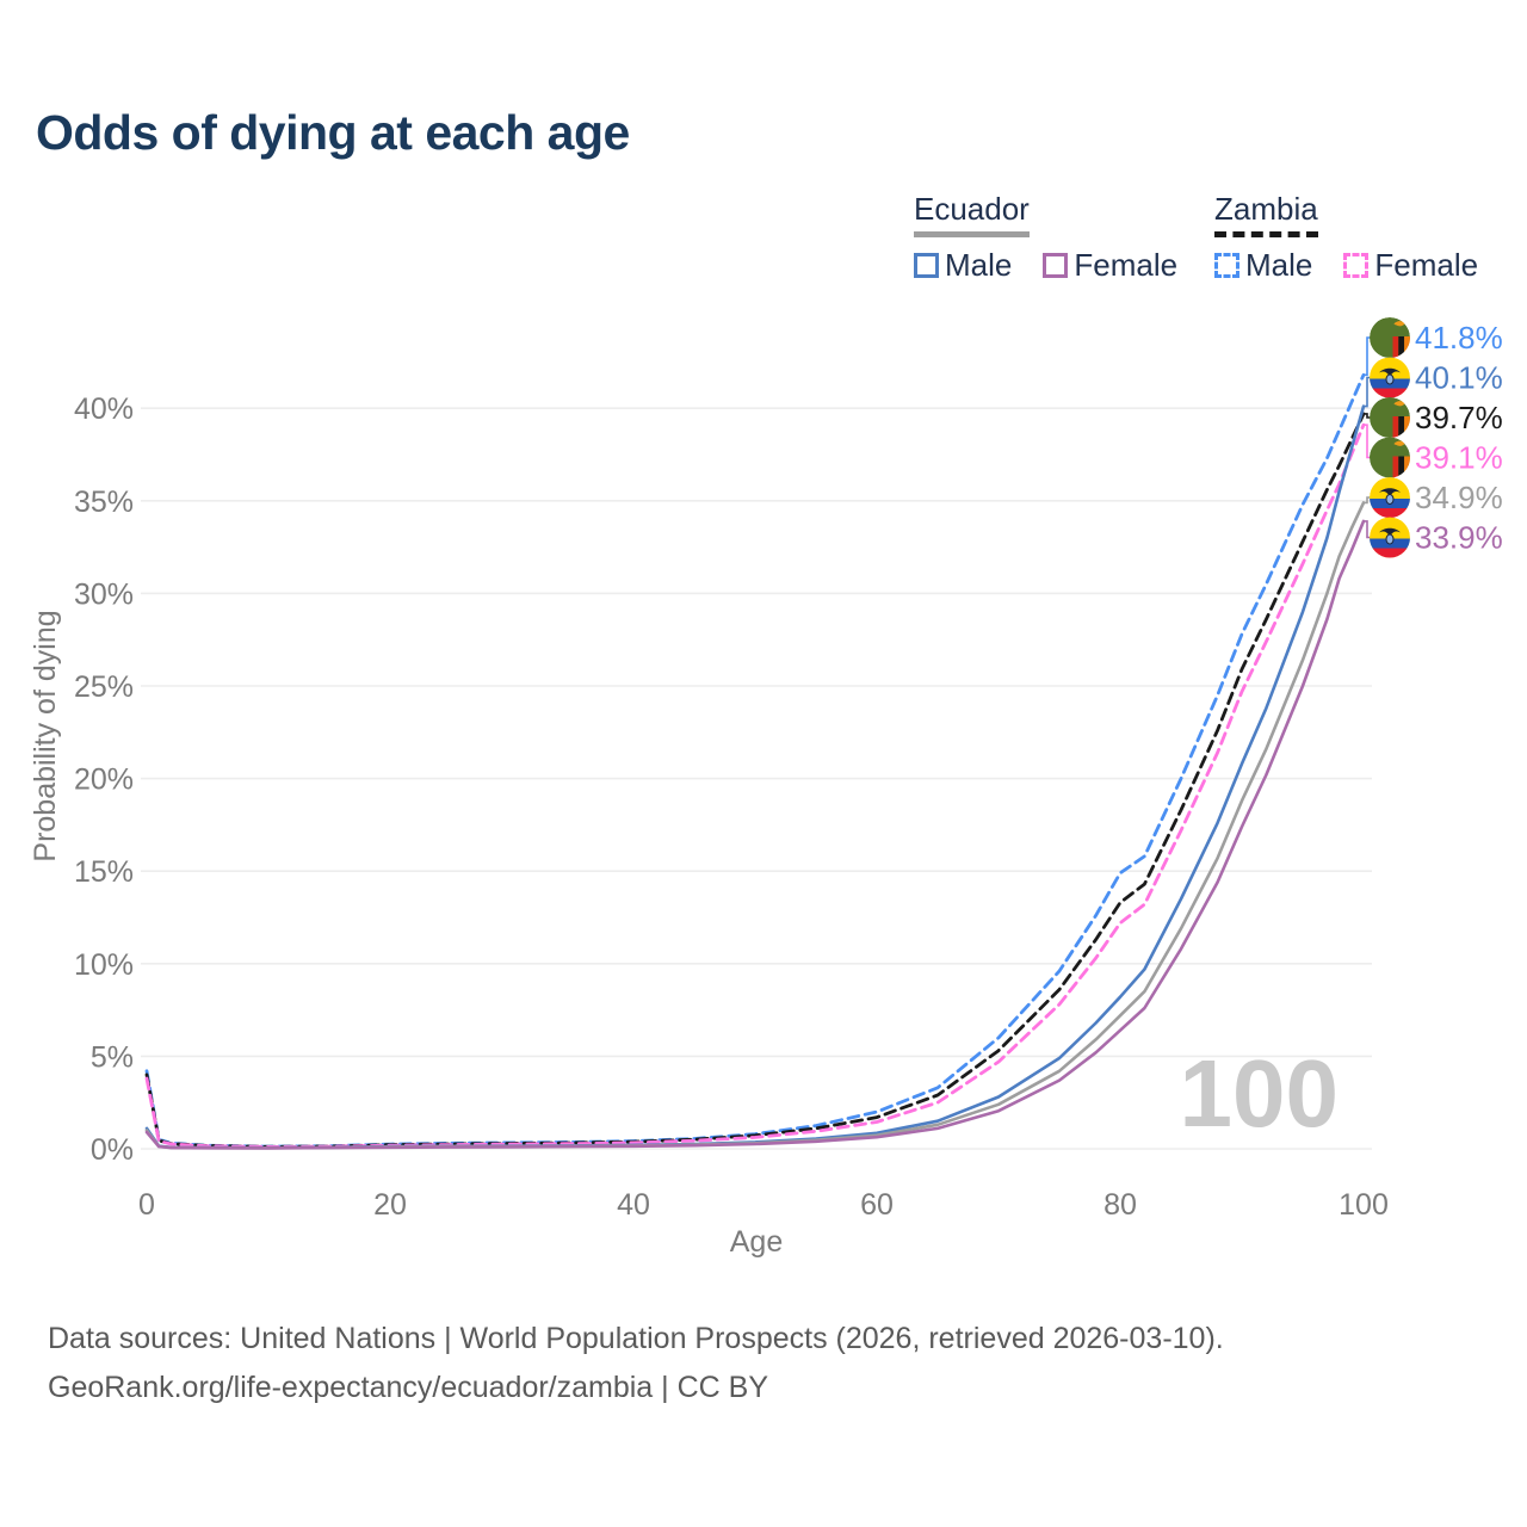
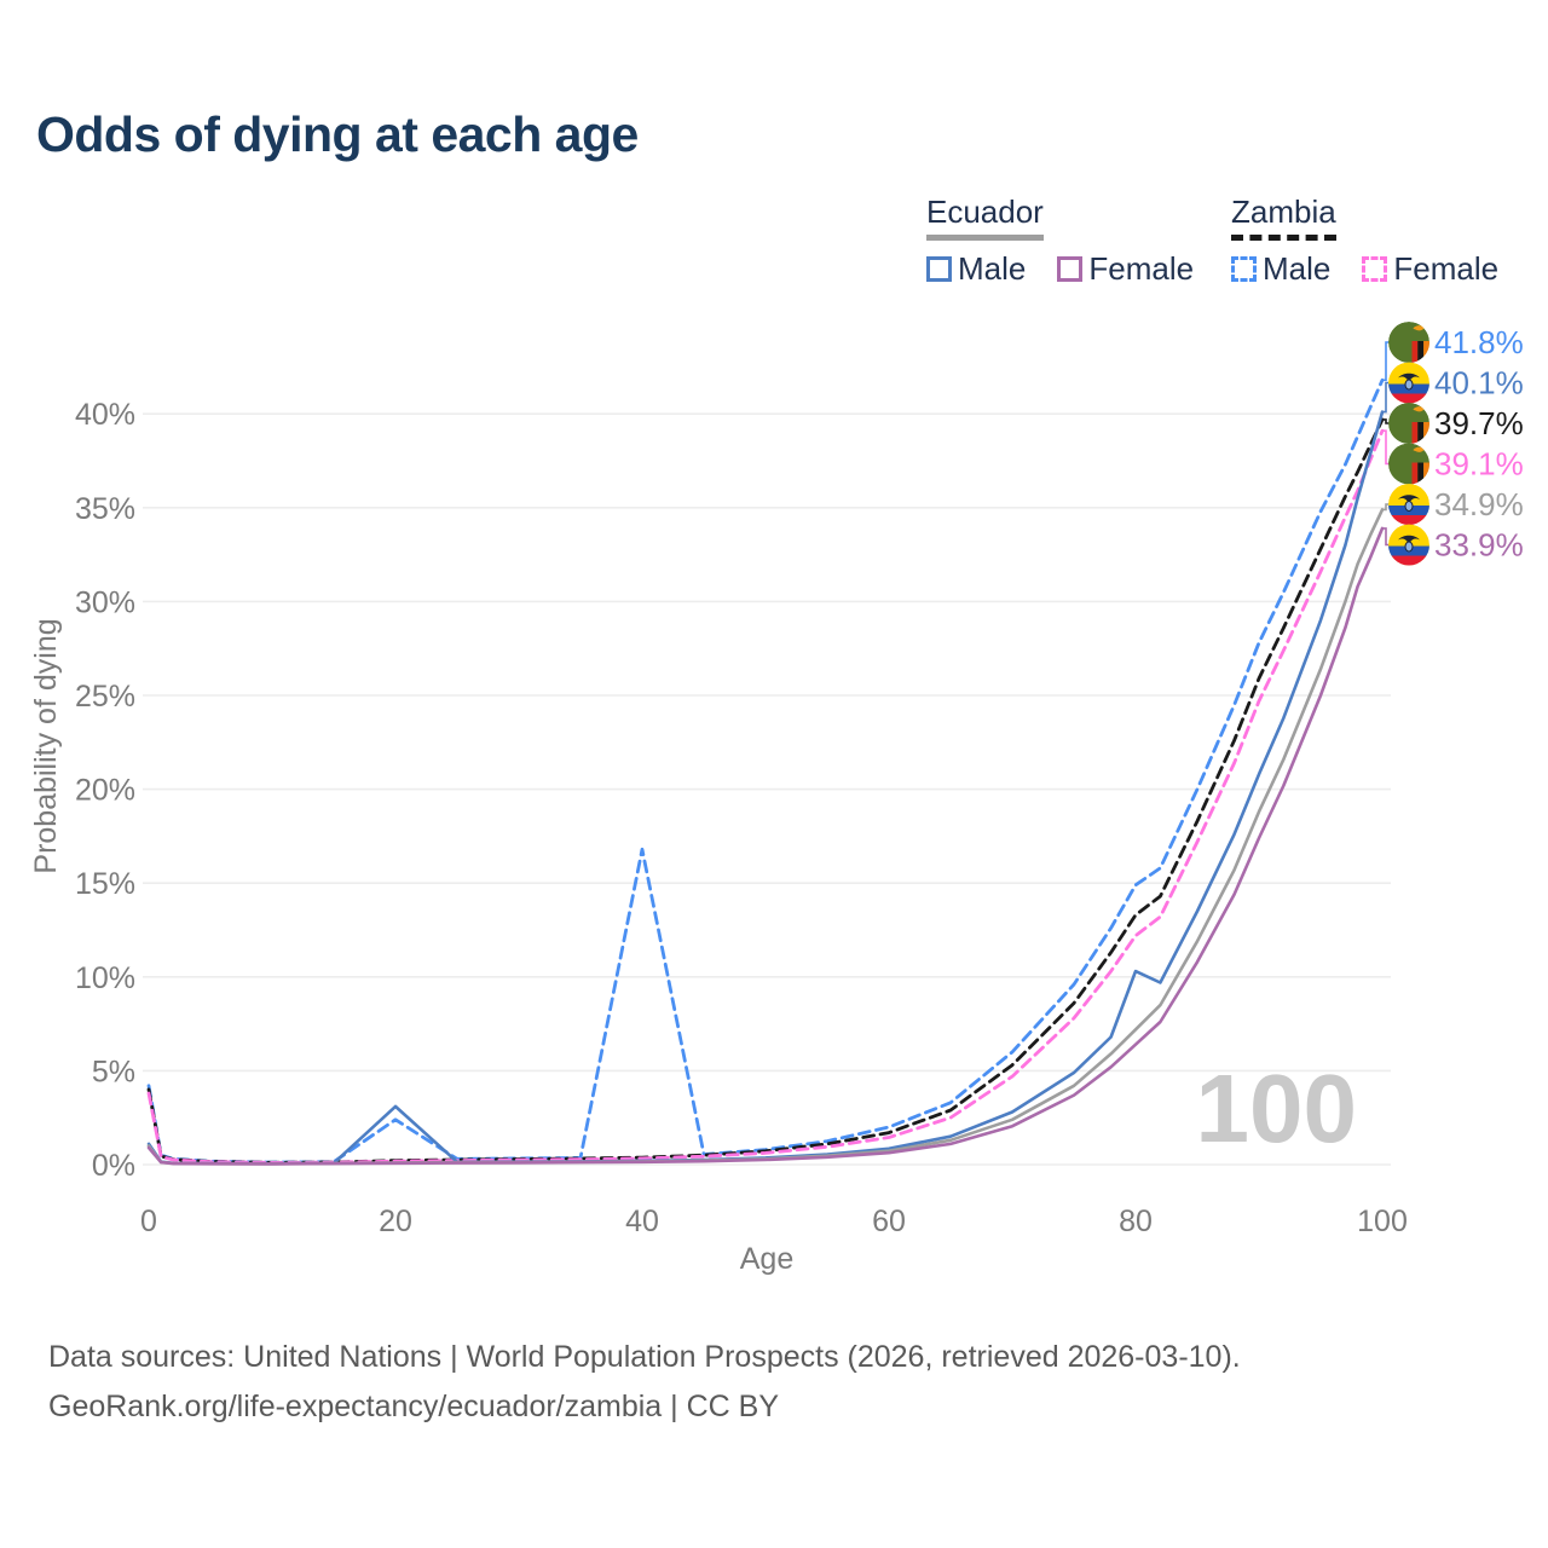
Zambia Male/20: 0.2% -> 2.4%
Ecuador Male/20: 0.1% -> 3.1%
Zambia Male/40: 0.4% -> 16.8%
Ecuador Male/80: 8.2% -> 10.3%
